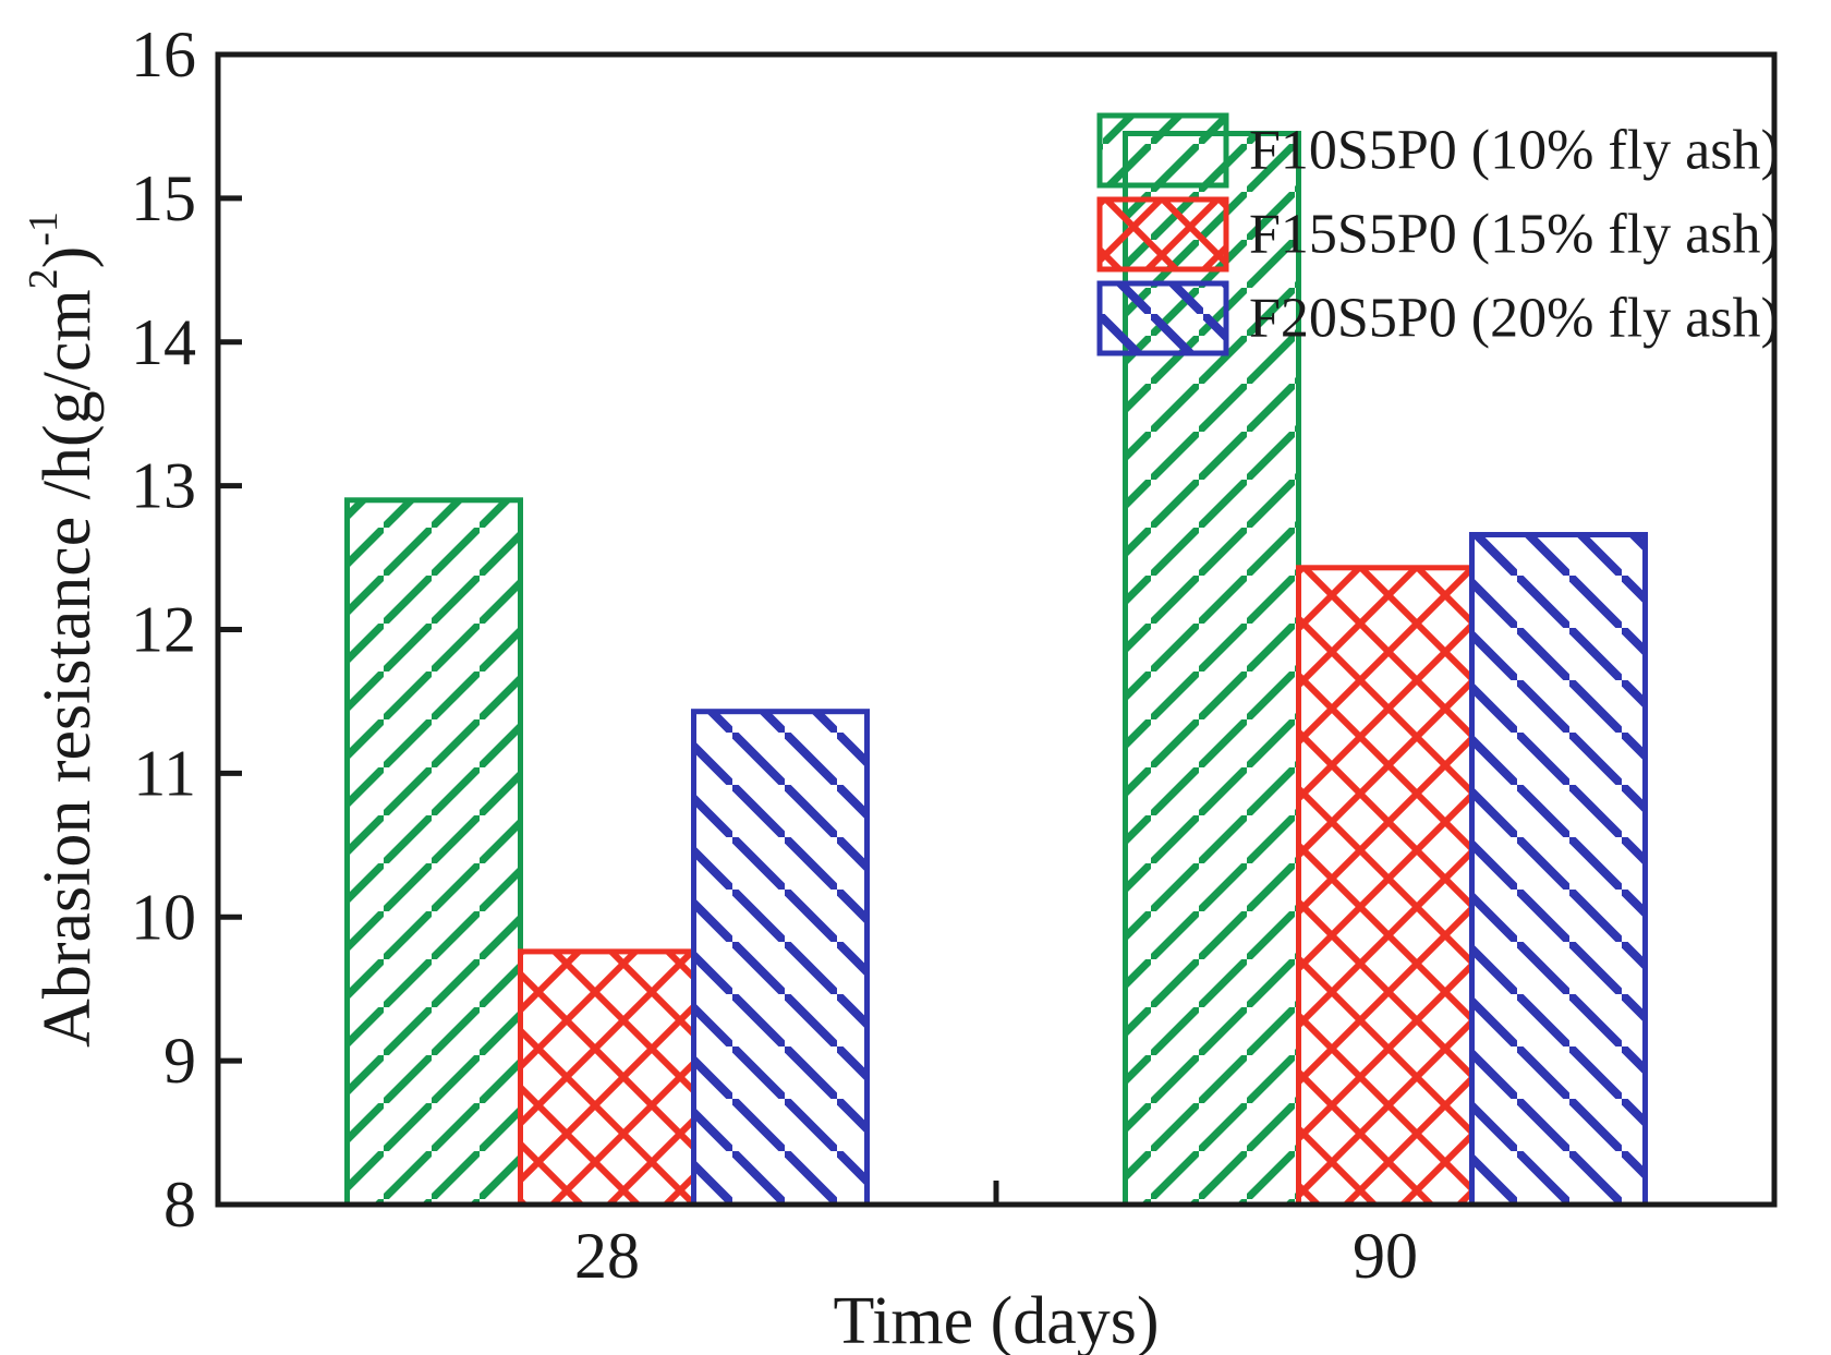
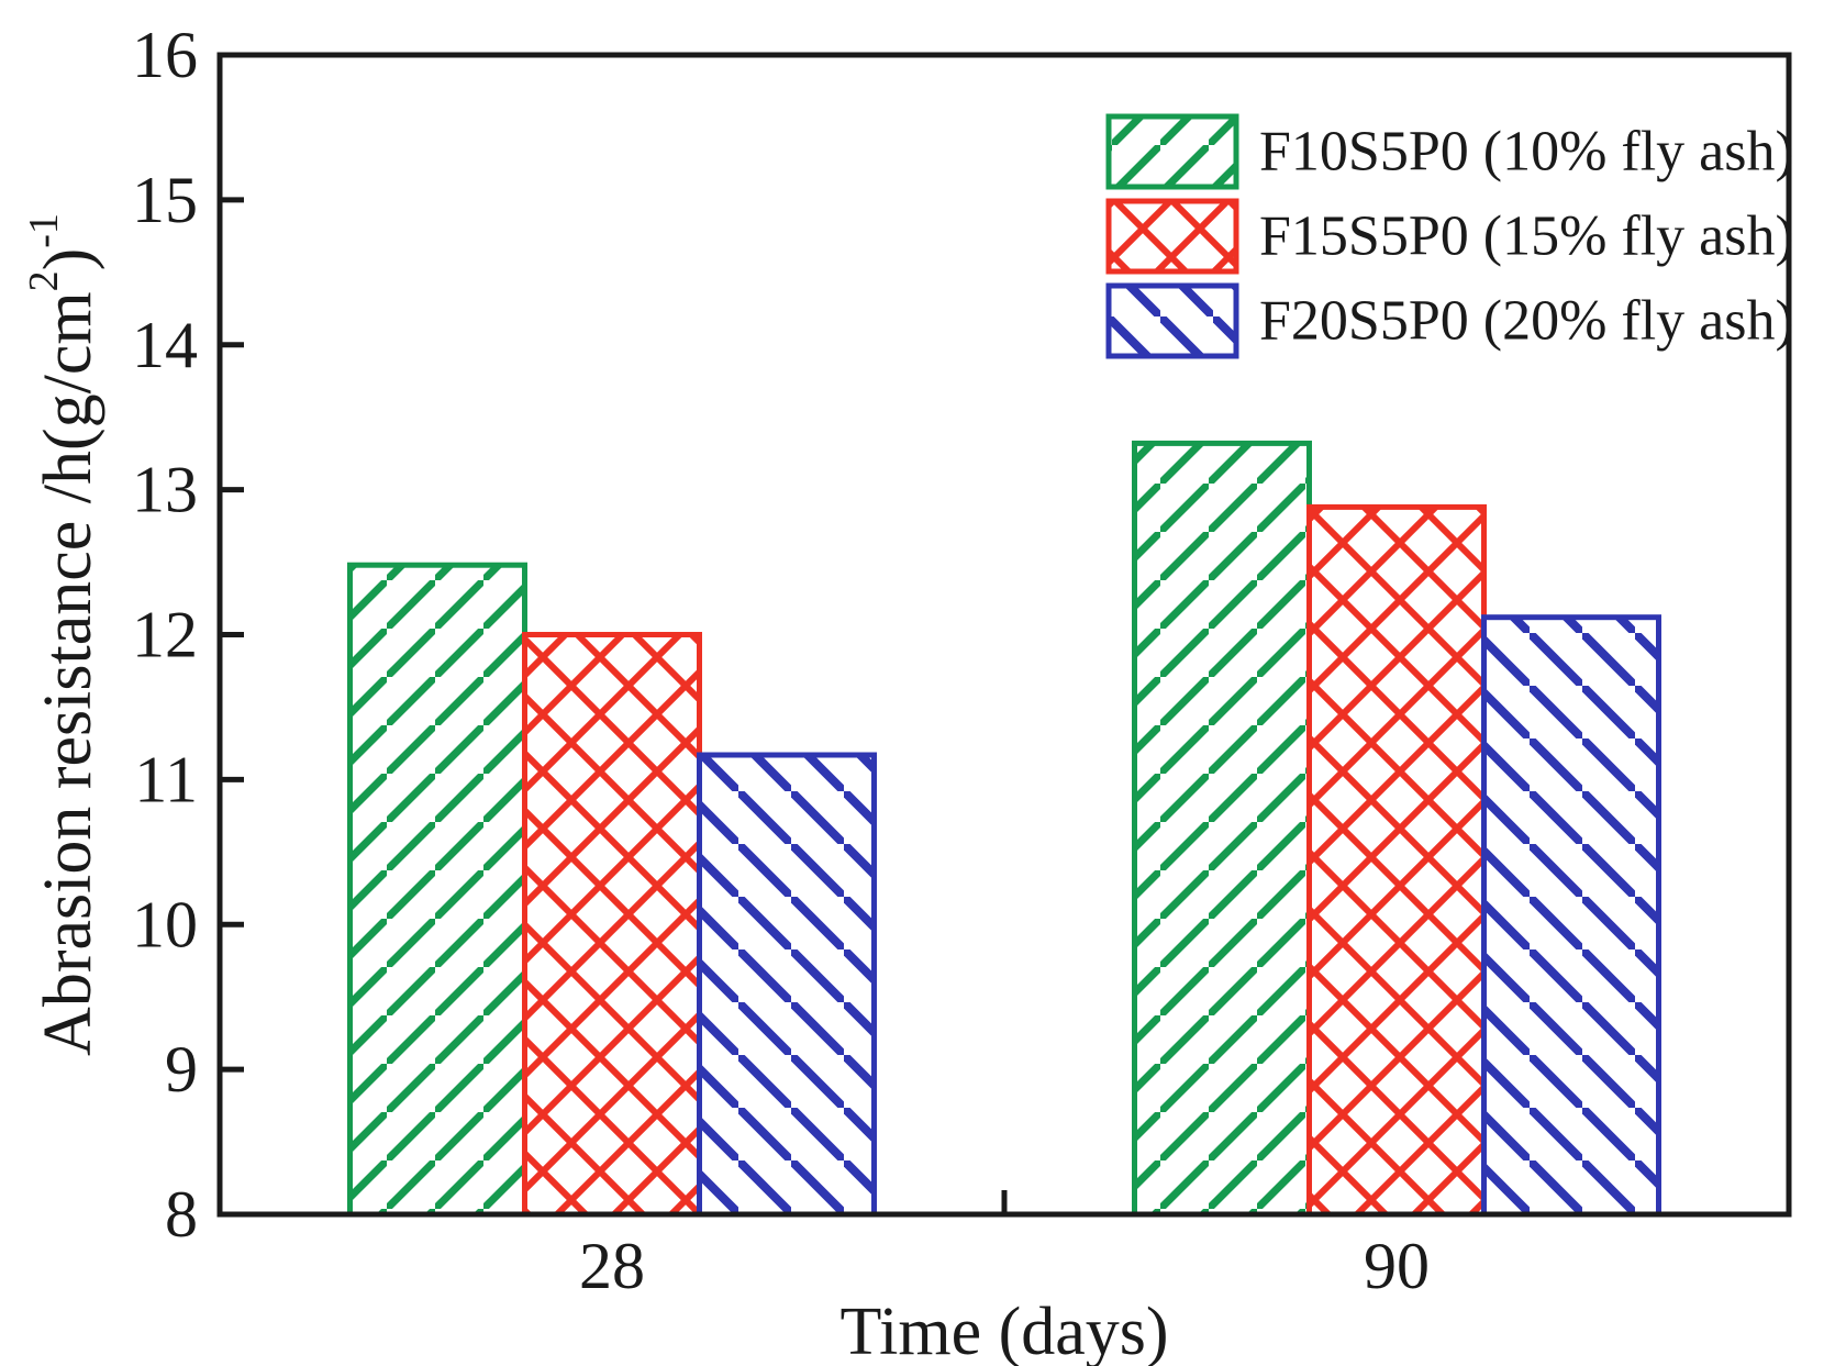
F10S5P0 (10% fly ash)/28: 12.90 -> 12.48
F15S5P0 (15% fly ash)/28: 9.76 -> 12.00
F20S5P0 (20% fly ash)/28: 11.43 -> 11.17
F10S5P0 (10% fly ash)/90: 15.45 -> 13.32
F15S5P0 (15% fly ash)/90: 12.43 -> 12.88
F20S5P0 (20% fly ash)/90: 12.66 -> 12.12
